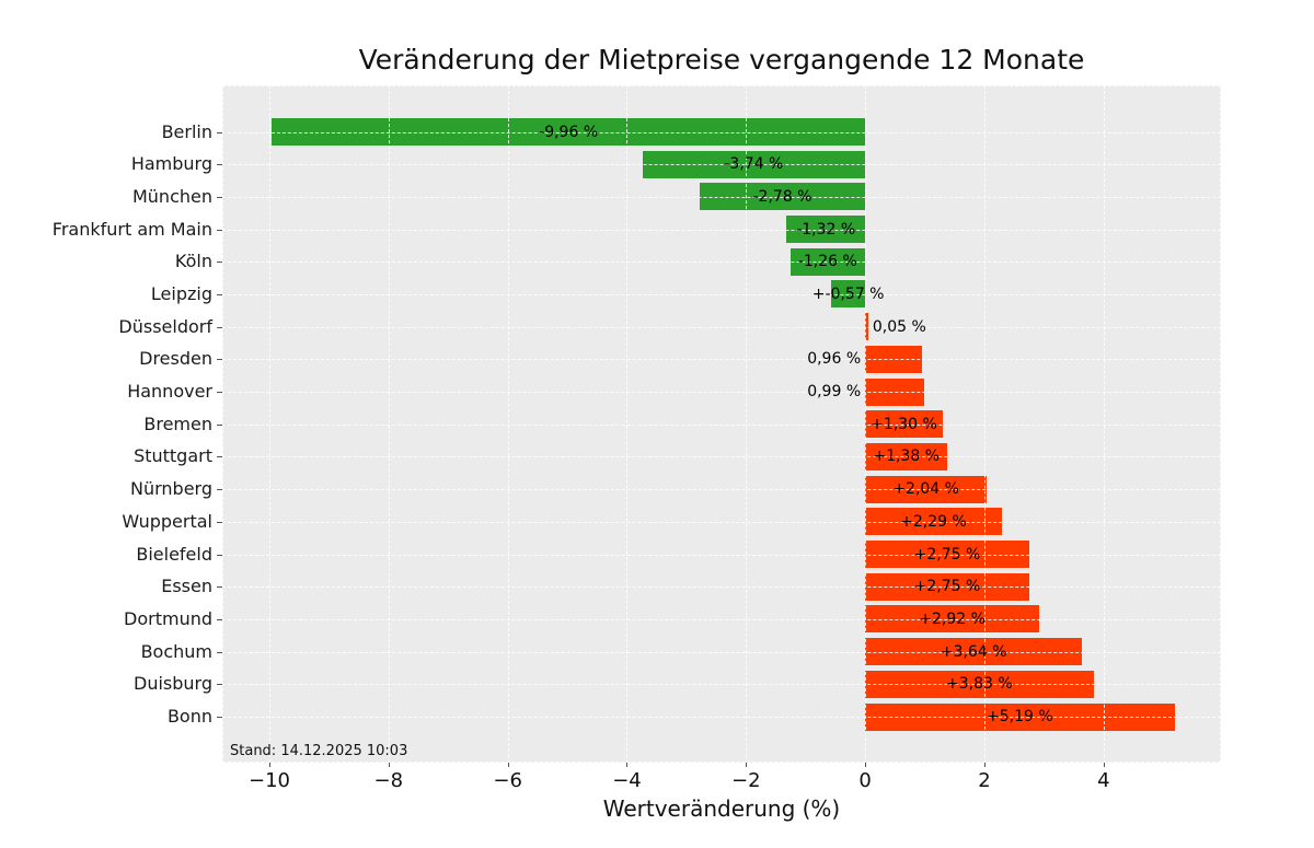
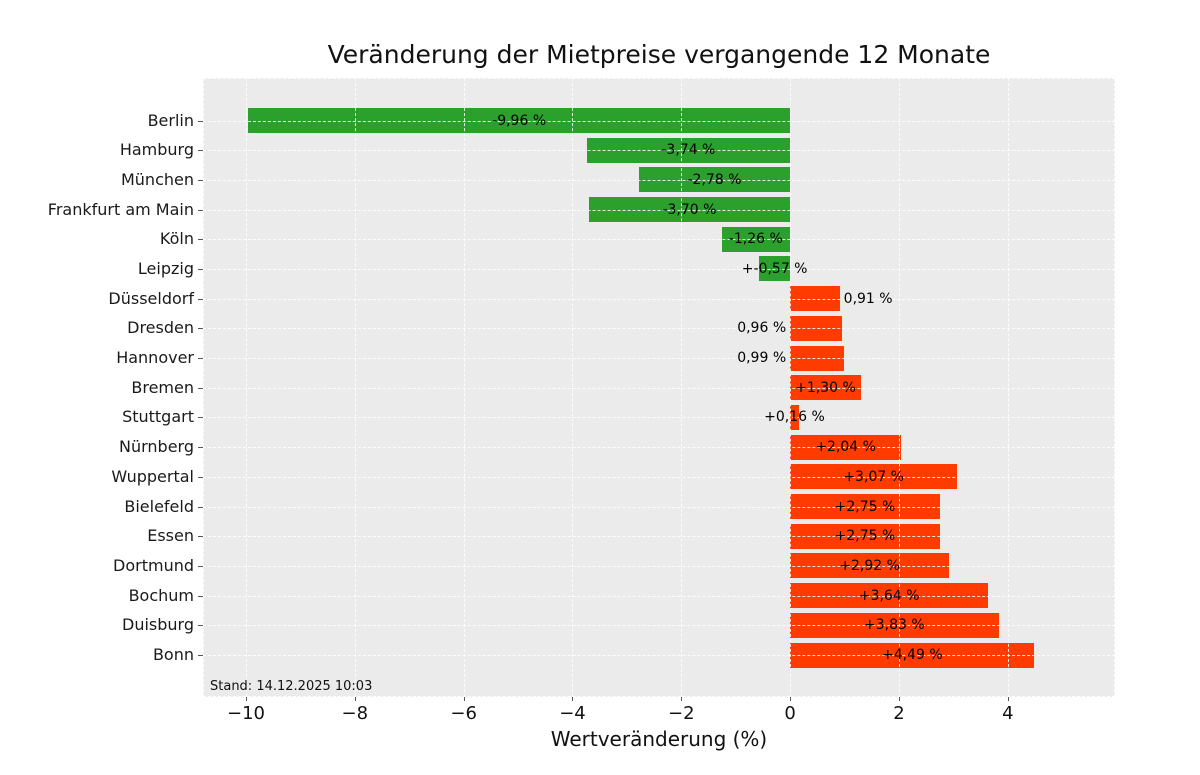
Frankfurt am Main: -1,32 -> -3,70
Düsseldorf: 0,05 -> 0,91
Stuttgart: +1,38 -> +0,16
Wuppertal: +2,29 -> +3,07
Bonn: +5,19 -> +4,49
